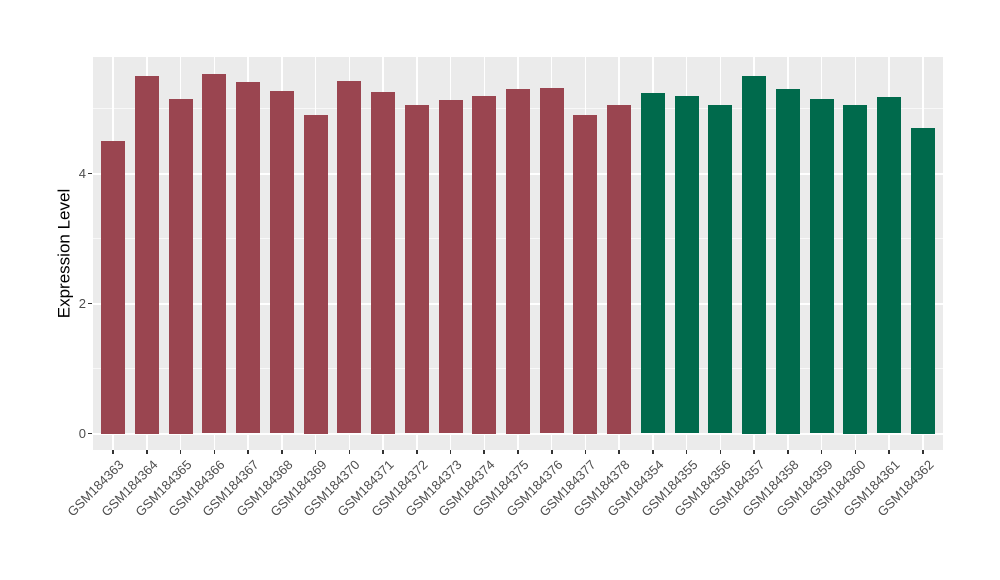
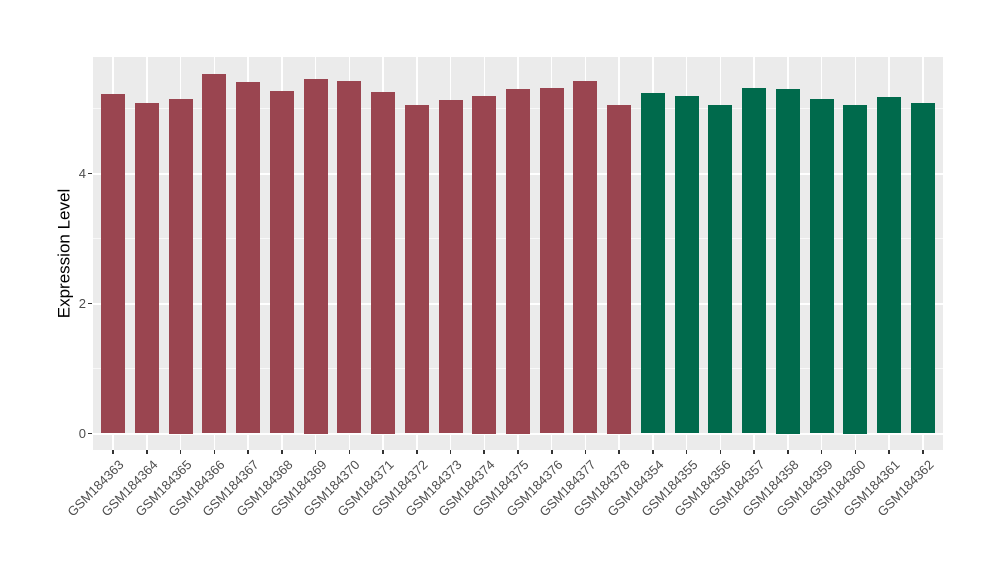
GSM184363: 4.5 -> 5.2
GSM184364: 5.5 -> 5.1
GSM184369: 4.9 -> 5.5
GSM184377: 4.9 -> 5.4
GSM184357: 5.5 -> 5.3
GSM184362: 4.7 -> 5.1
